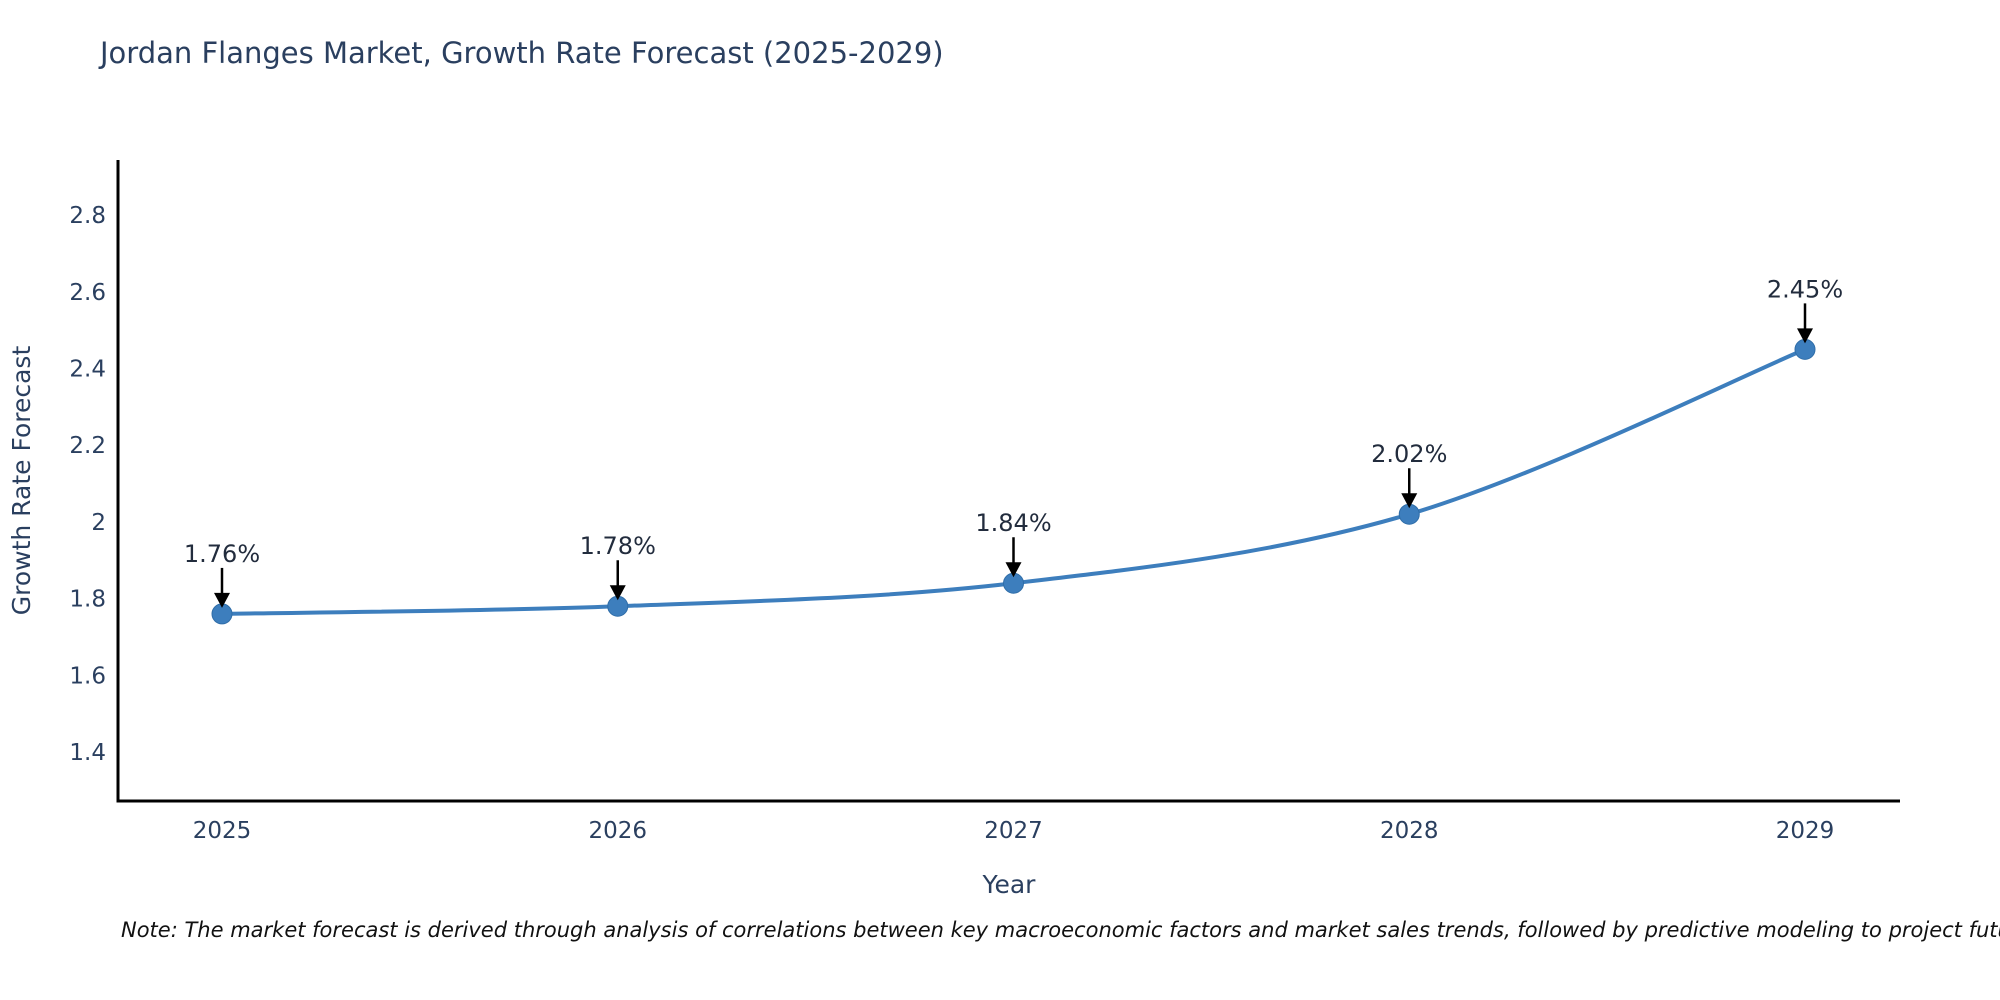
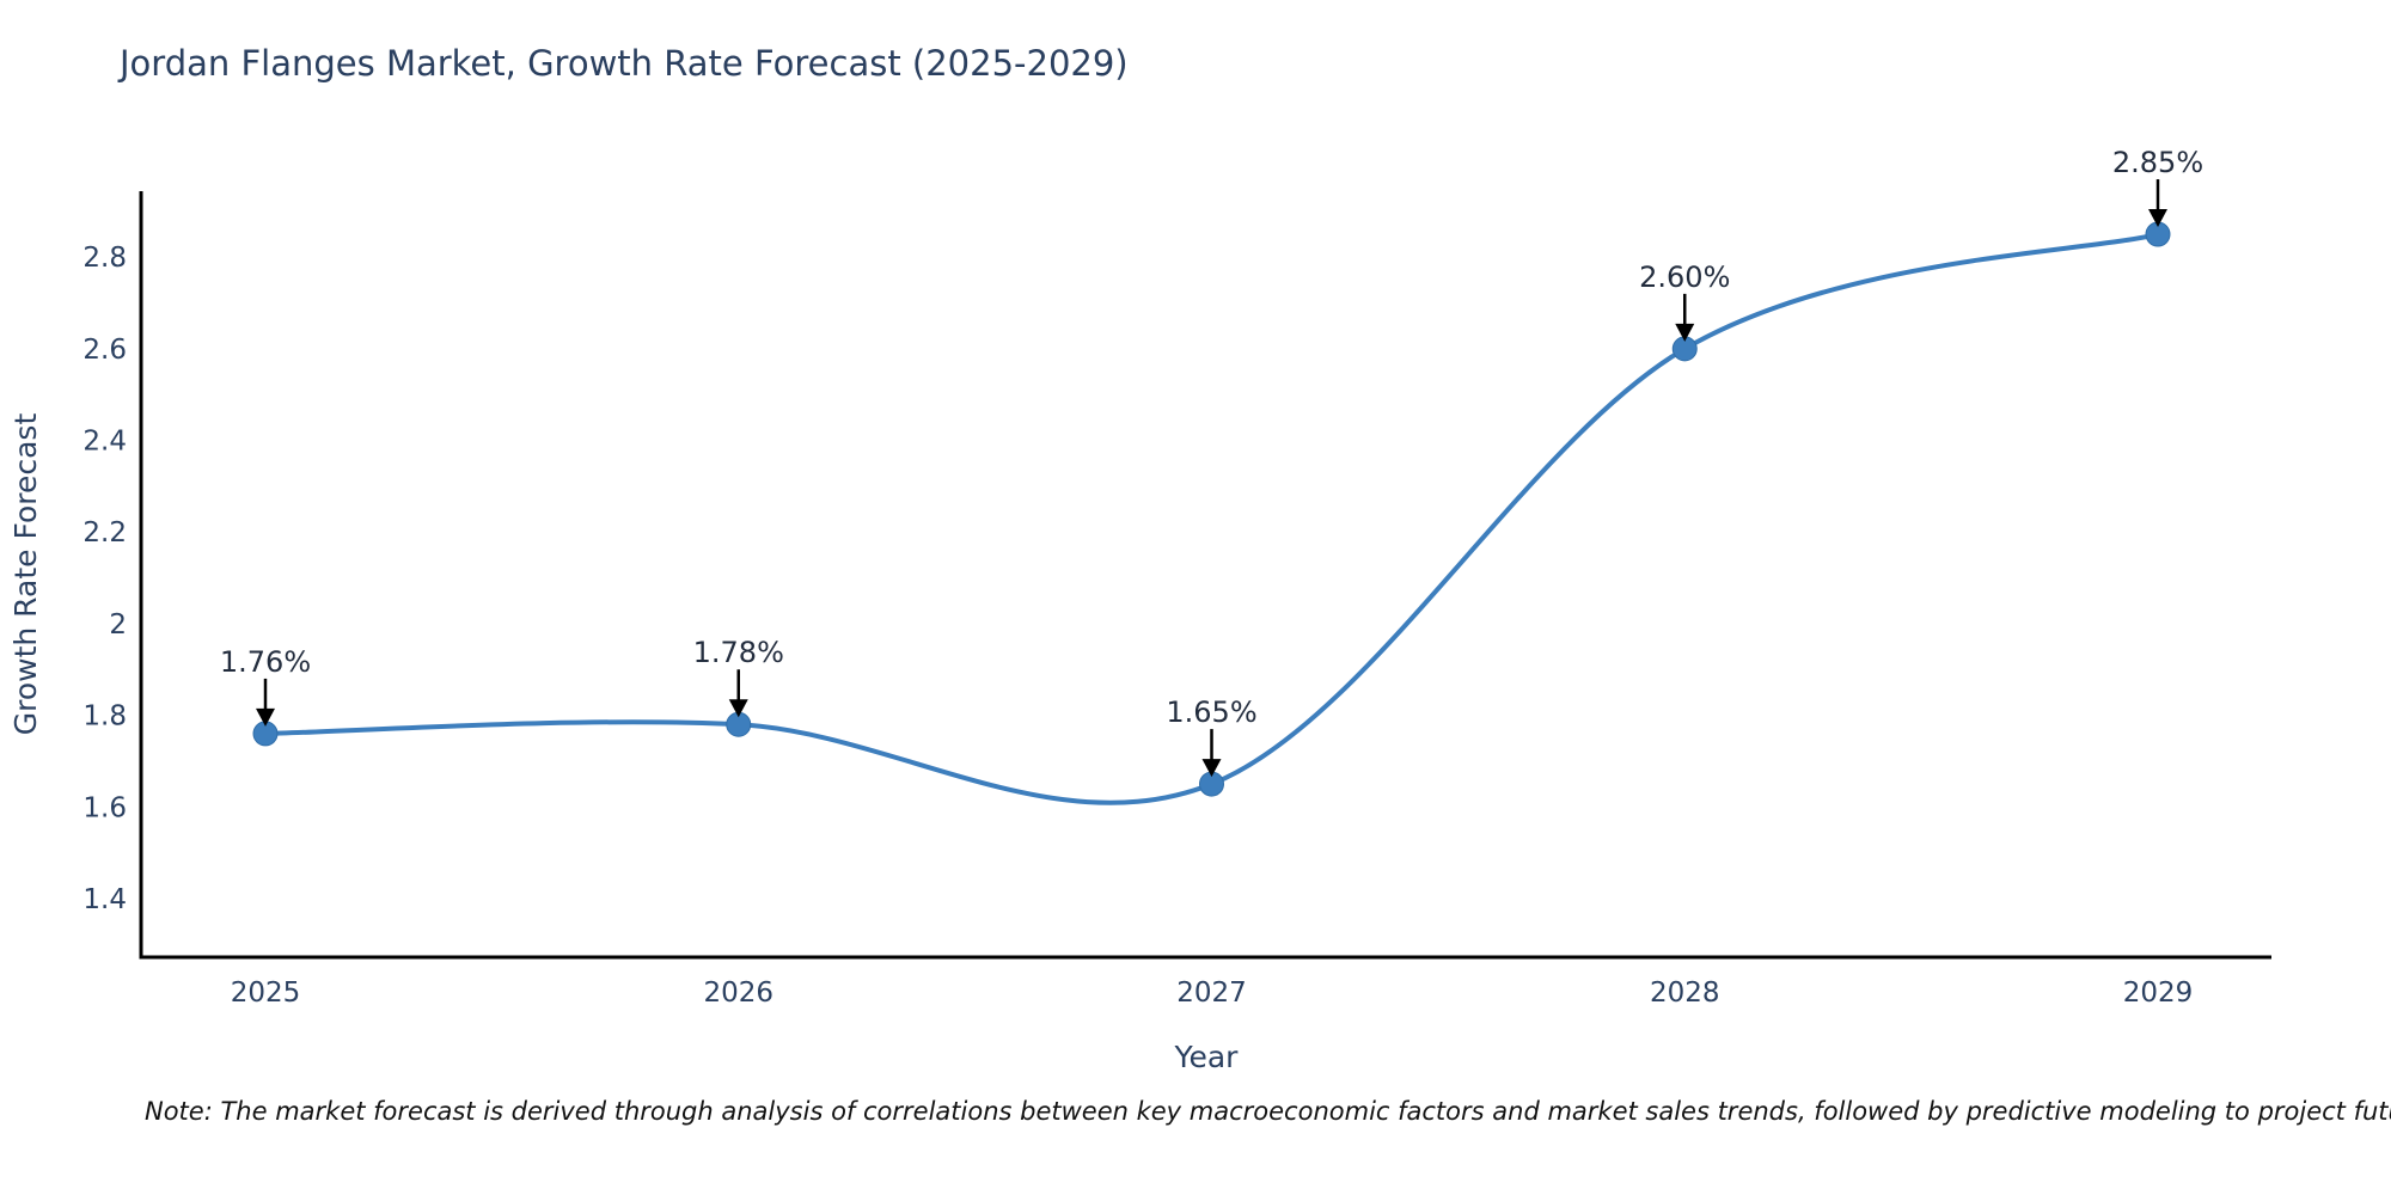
2027: 1.84% -> 1.65%
2028: 2.02% -> 2.60%
2029: 2.45% -> 2.85%
